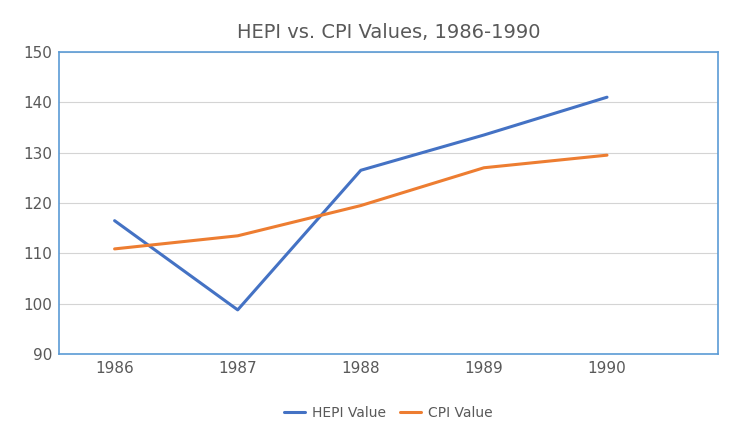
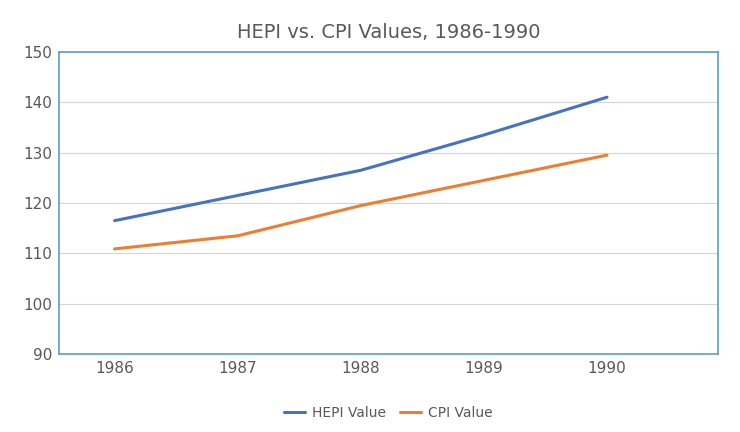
HEPI Value/1987: 98.8 -> 121.5
CPI Value/1989: 127.0 -> 124.5
